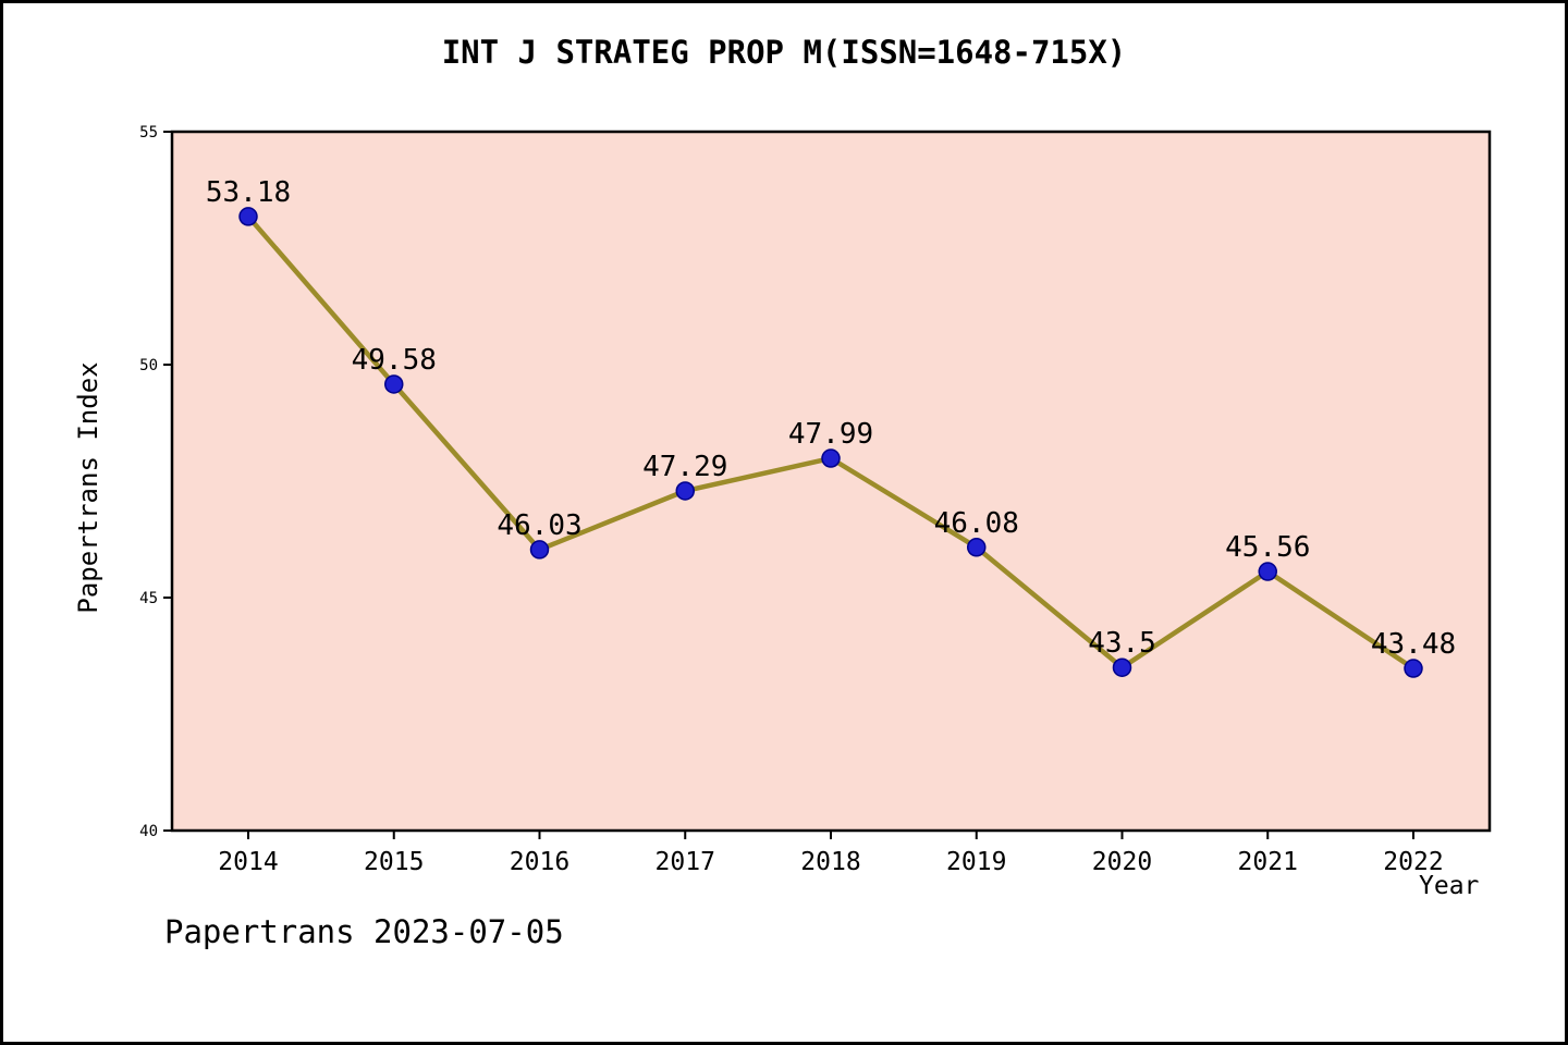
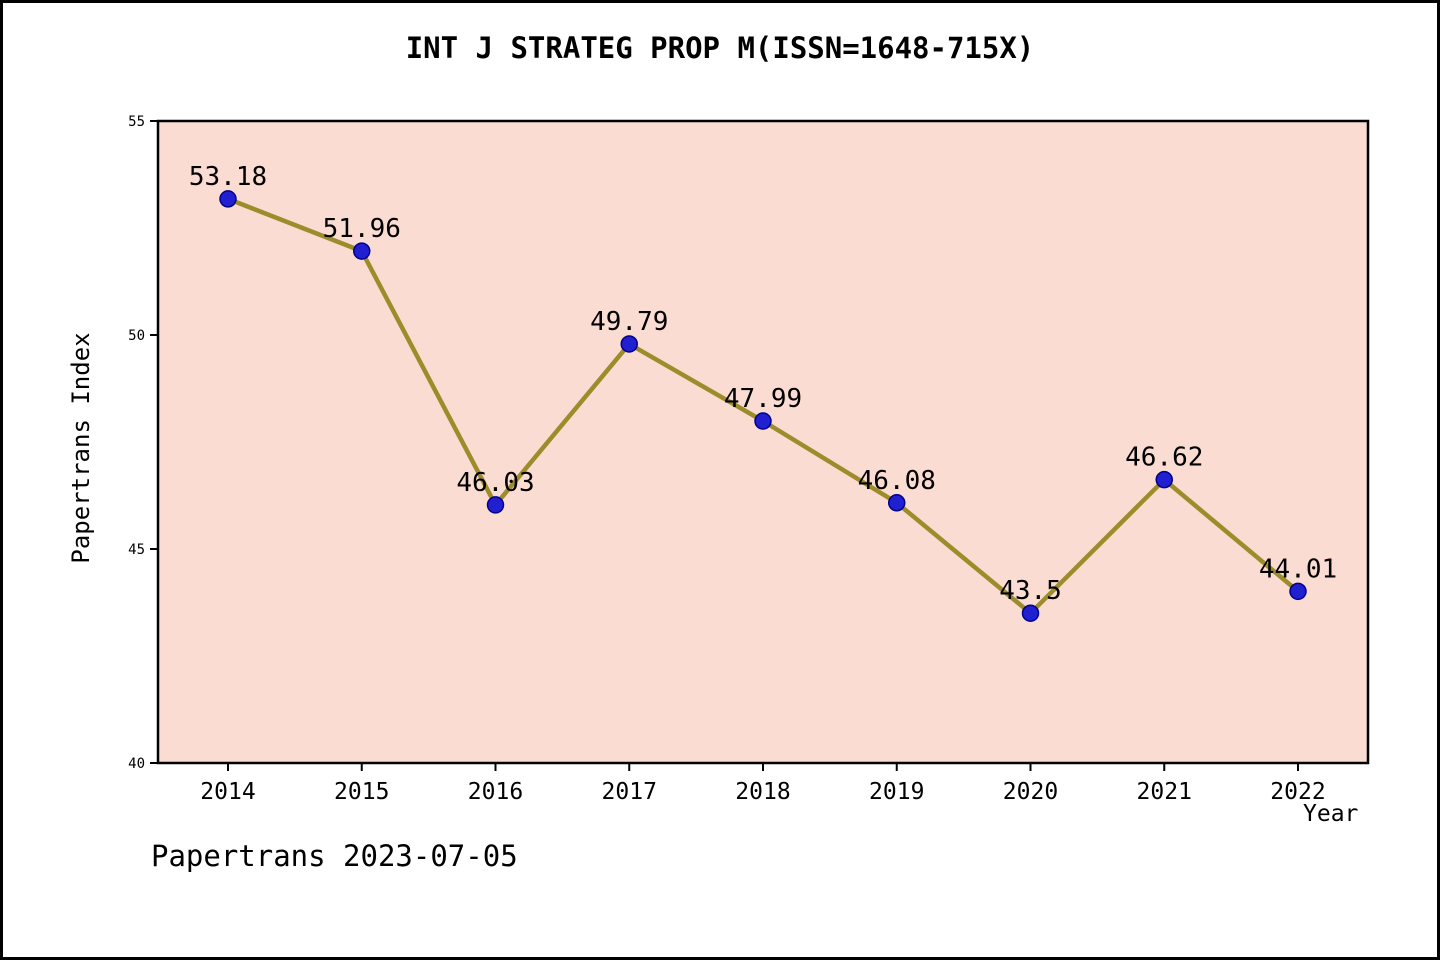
2015: 49.58 -> 51.96
2017: 47.29 -> 49.79
2021: 45.56 -> 46.62
2022: 43.48 -> 44.01
